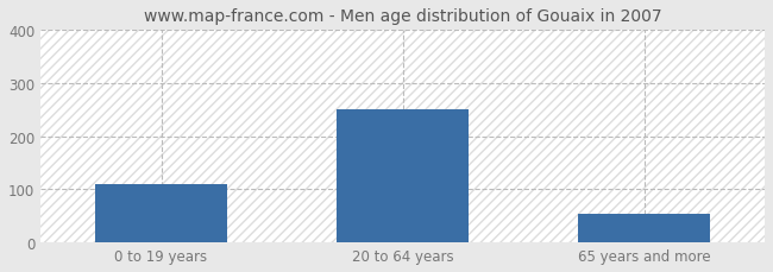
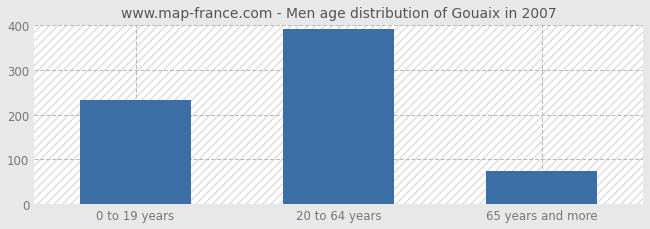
0 to 19 years: 110 -> 234
20 to 64 years: 250 -> 392
65 years and more: 55 -> 74
